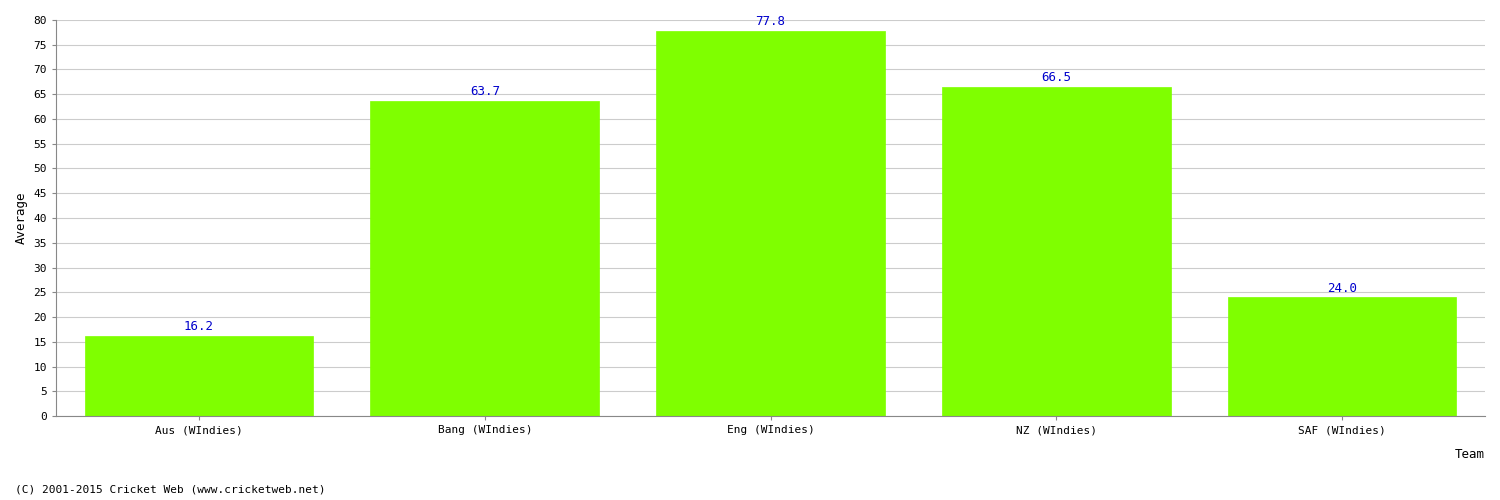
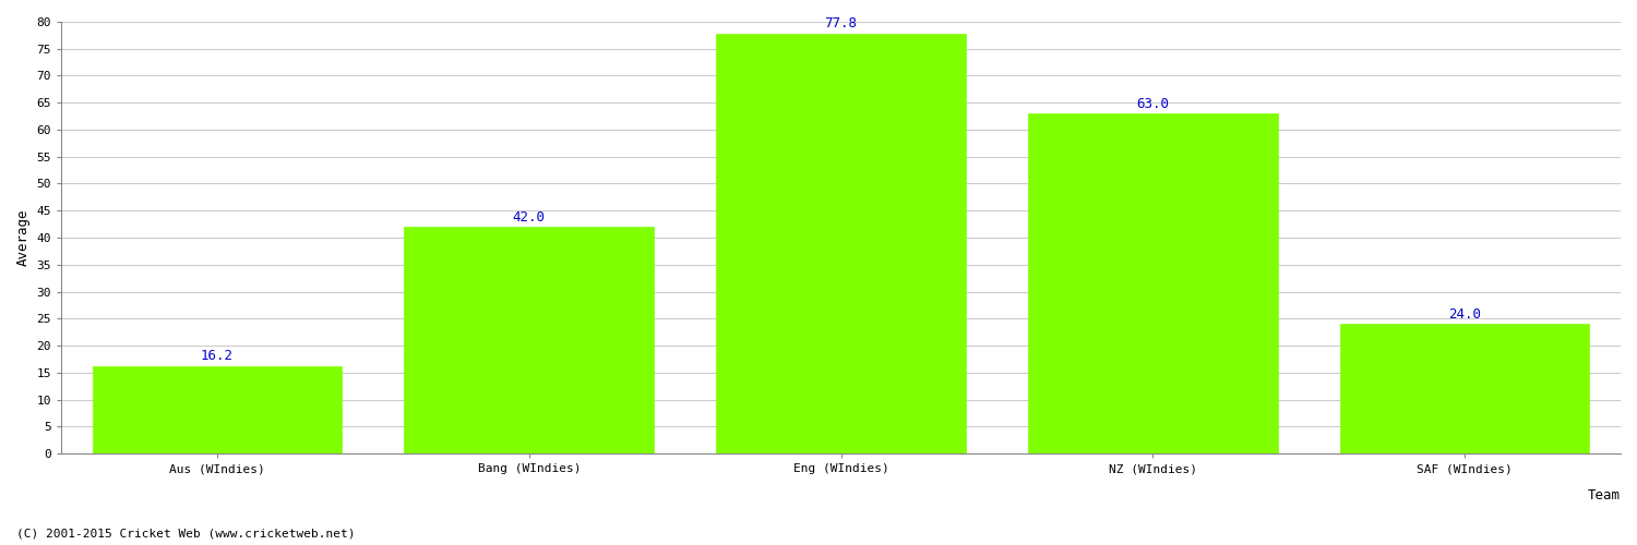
Bang (WIndies): 63.7 -> 42.0
NZ (WIndies): 66.5 -> 63.0
